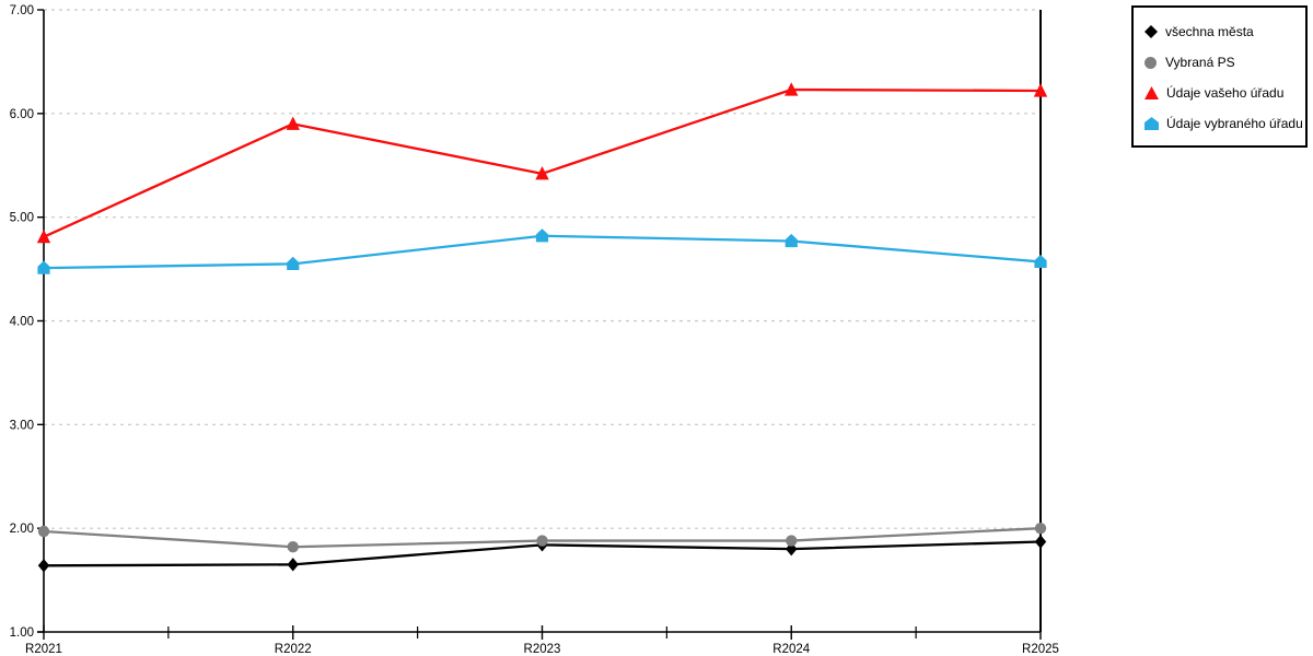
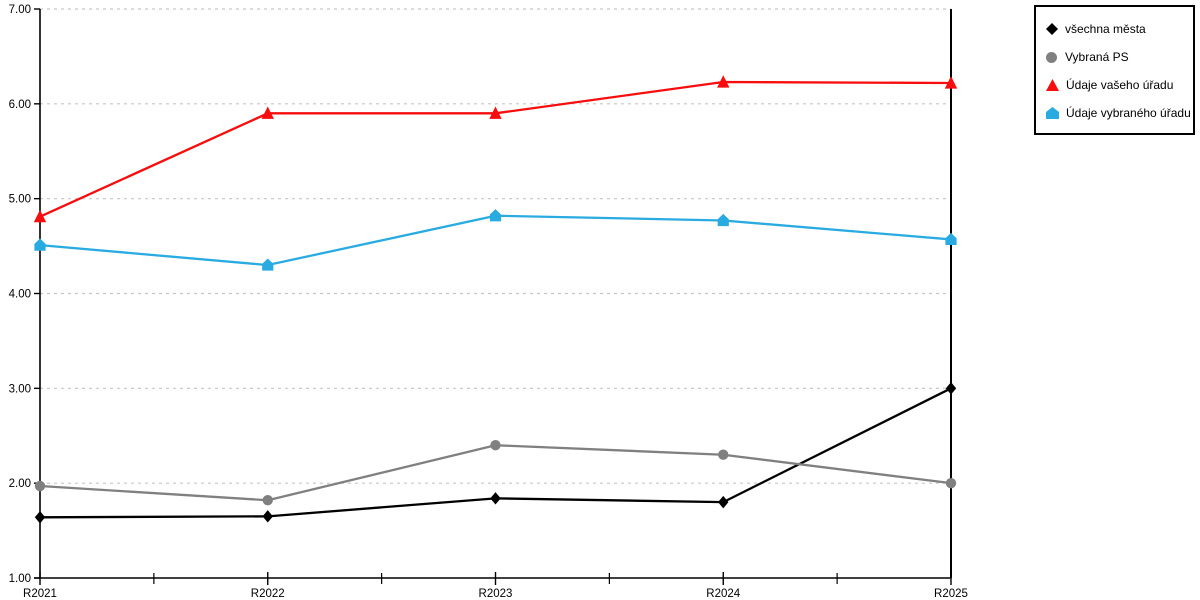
Údaje vybraného úřadu/R2022: 4.5 -> 4.3
Vybraná PS/R2023: 1.9 -> 2.4
Údaje vašeho úřadu/R2023: 5.4 -> 5.9
Vybraná PS/R2024: 1.9 -> 2.3
všechna města/R2025: 1.9 -> 3.0
